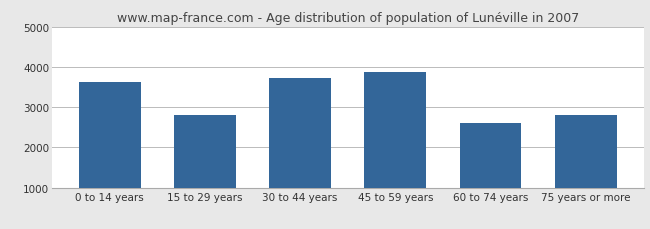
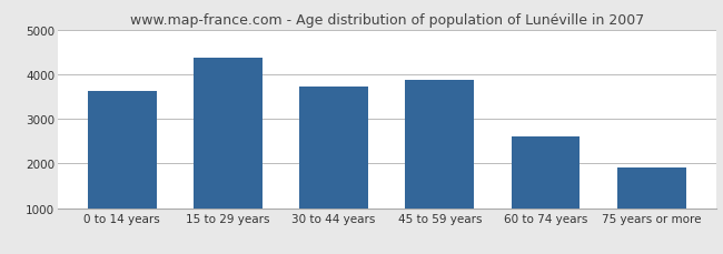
15 to 29 years: 2800 -> 4380
75 years or more: 2800 -> 1920
